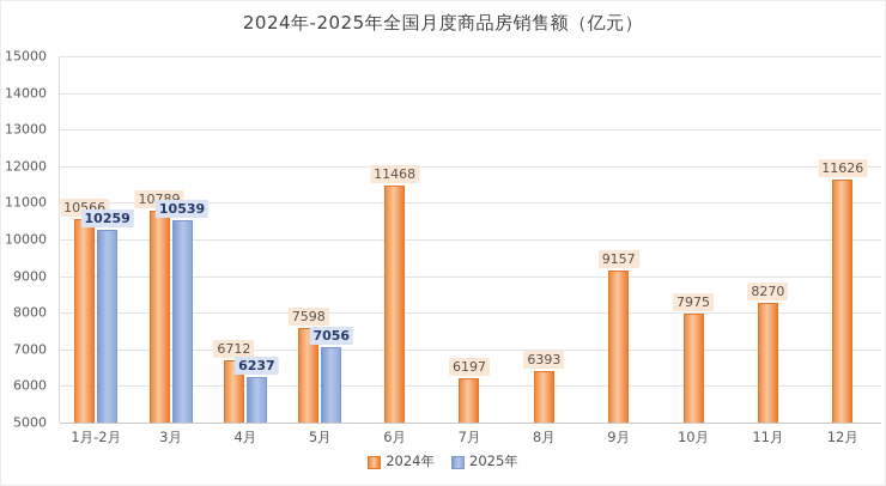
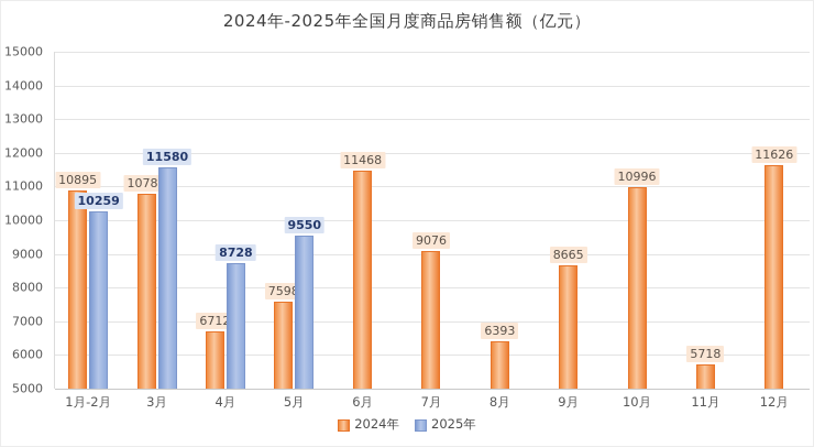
2024年/1月-2月: 10566 -> 10895
2025年/3月: 10539 -> 11580
2025年/4月: 6237 -> 8728
2025年/5月: 7056 -> 9550
2024年/7月: 6197 -> 9076
2024年/9月: 9157 -> 8665
2024年/10月: 7975 -> 10996
2024年/11月: 8270 -> 5718
